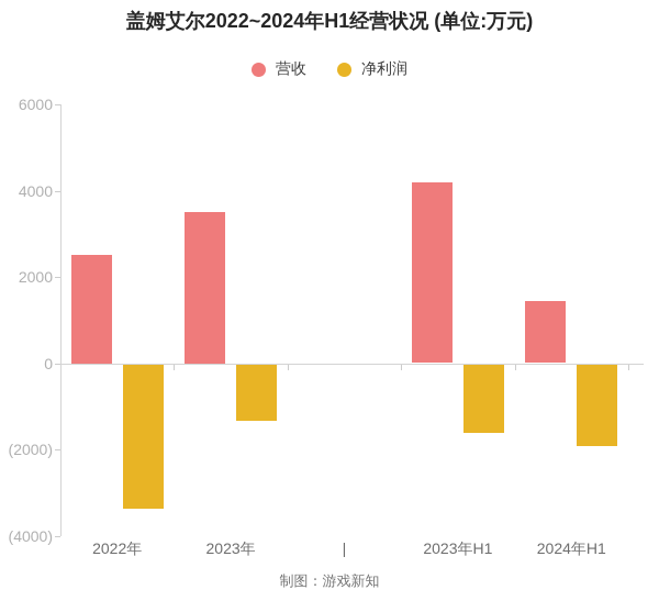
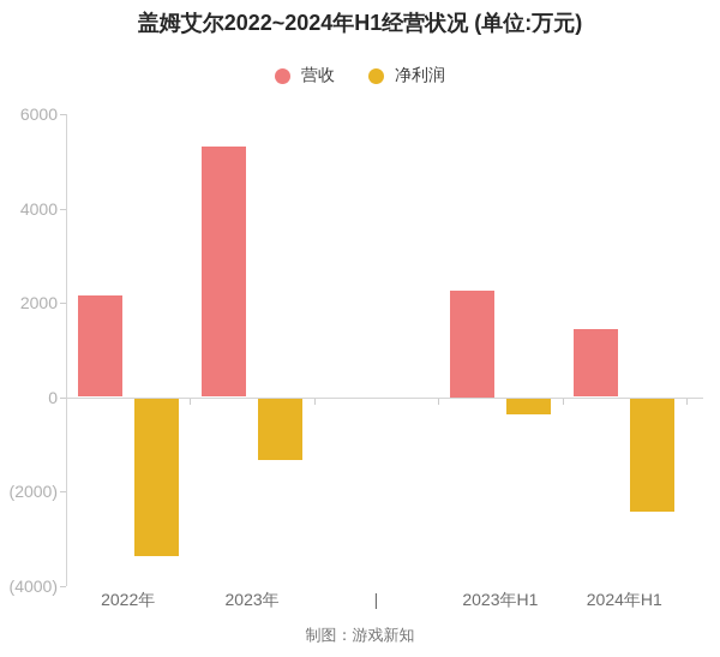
营收/2022年: 2500 -> 2200
营收/2023年: 3500 -> 5300
营收/2023年H1: 4200 -> 2200
净利润/2023年H1: -1600 -> -400
净利润/2024年H1: -1900 -> -2400
